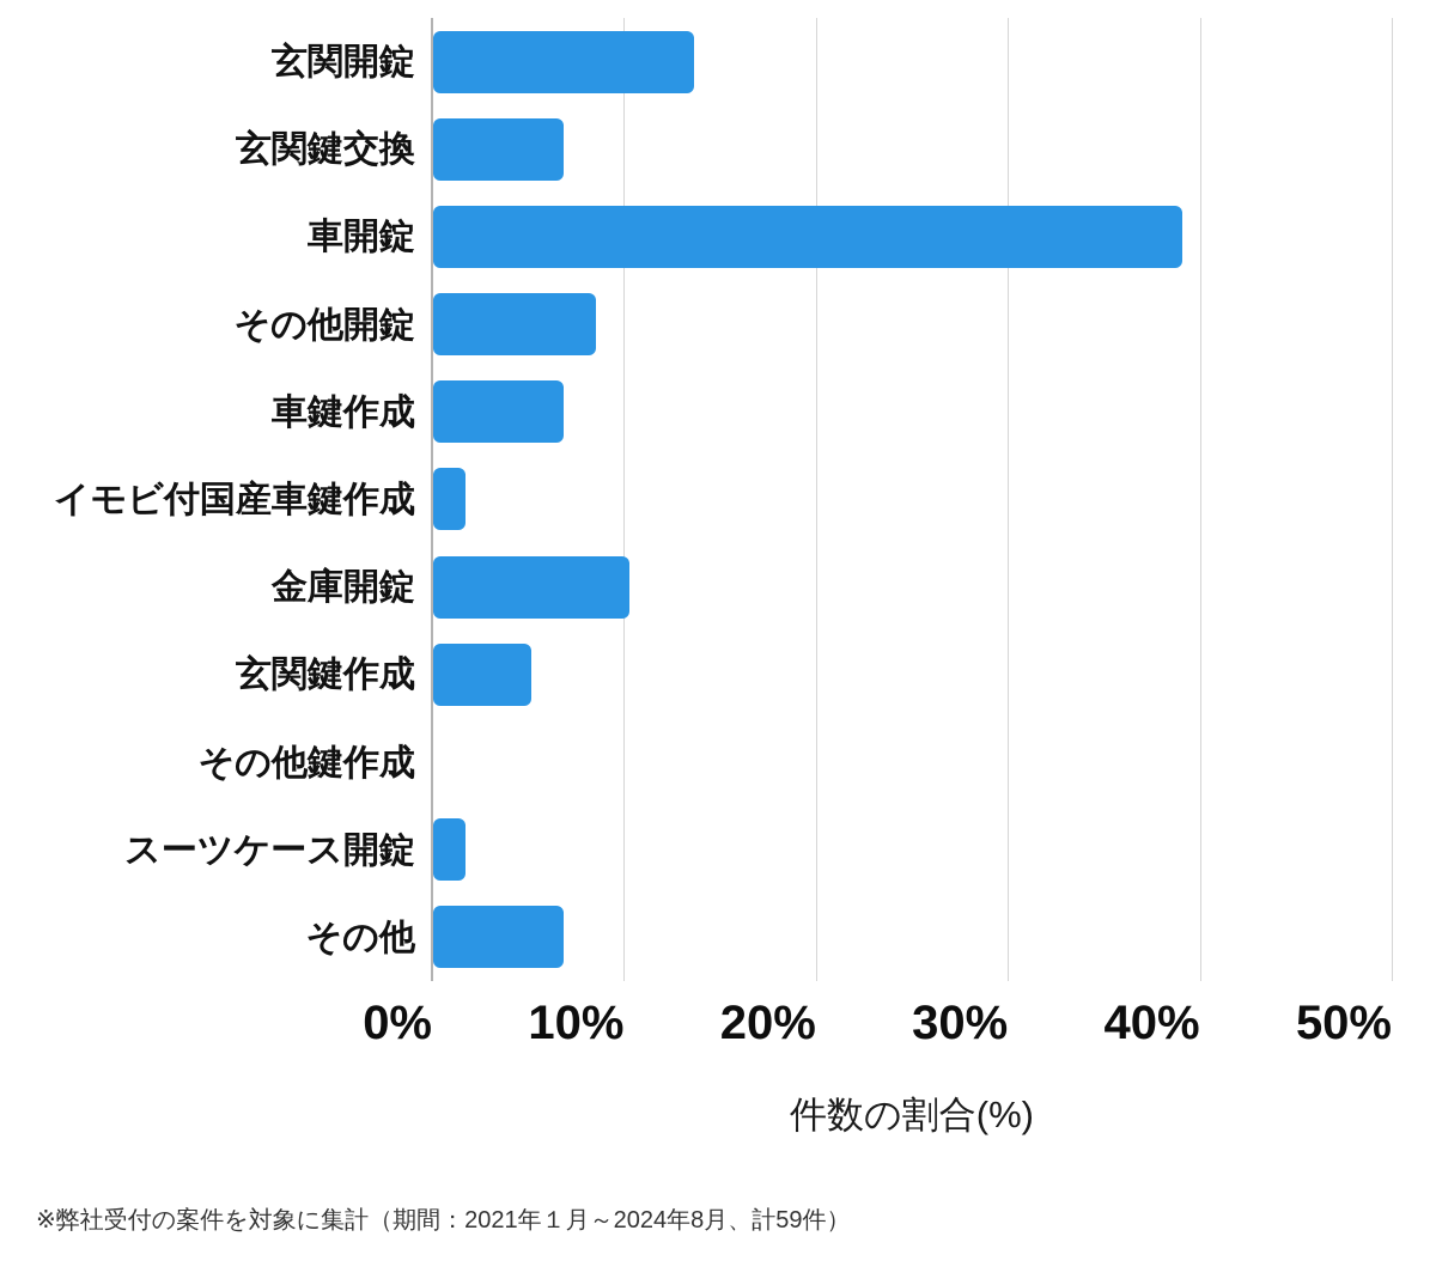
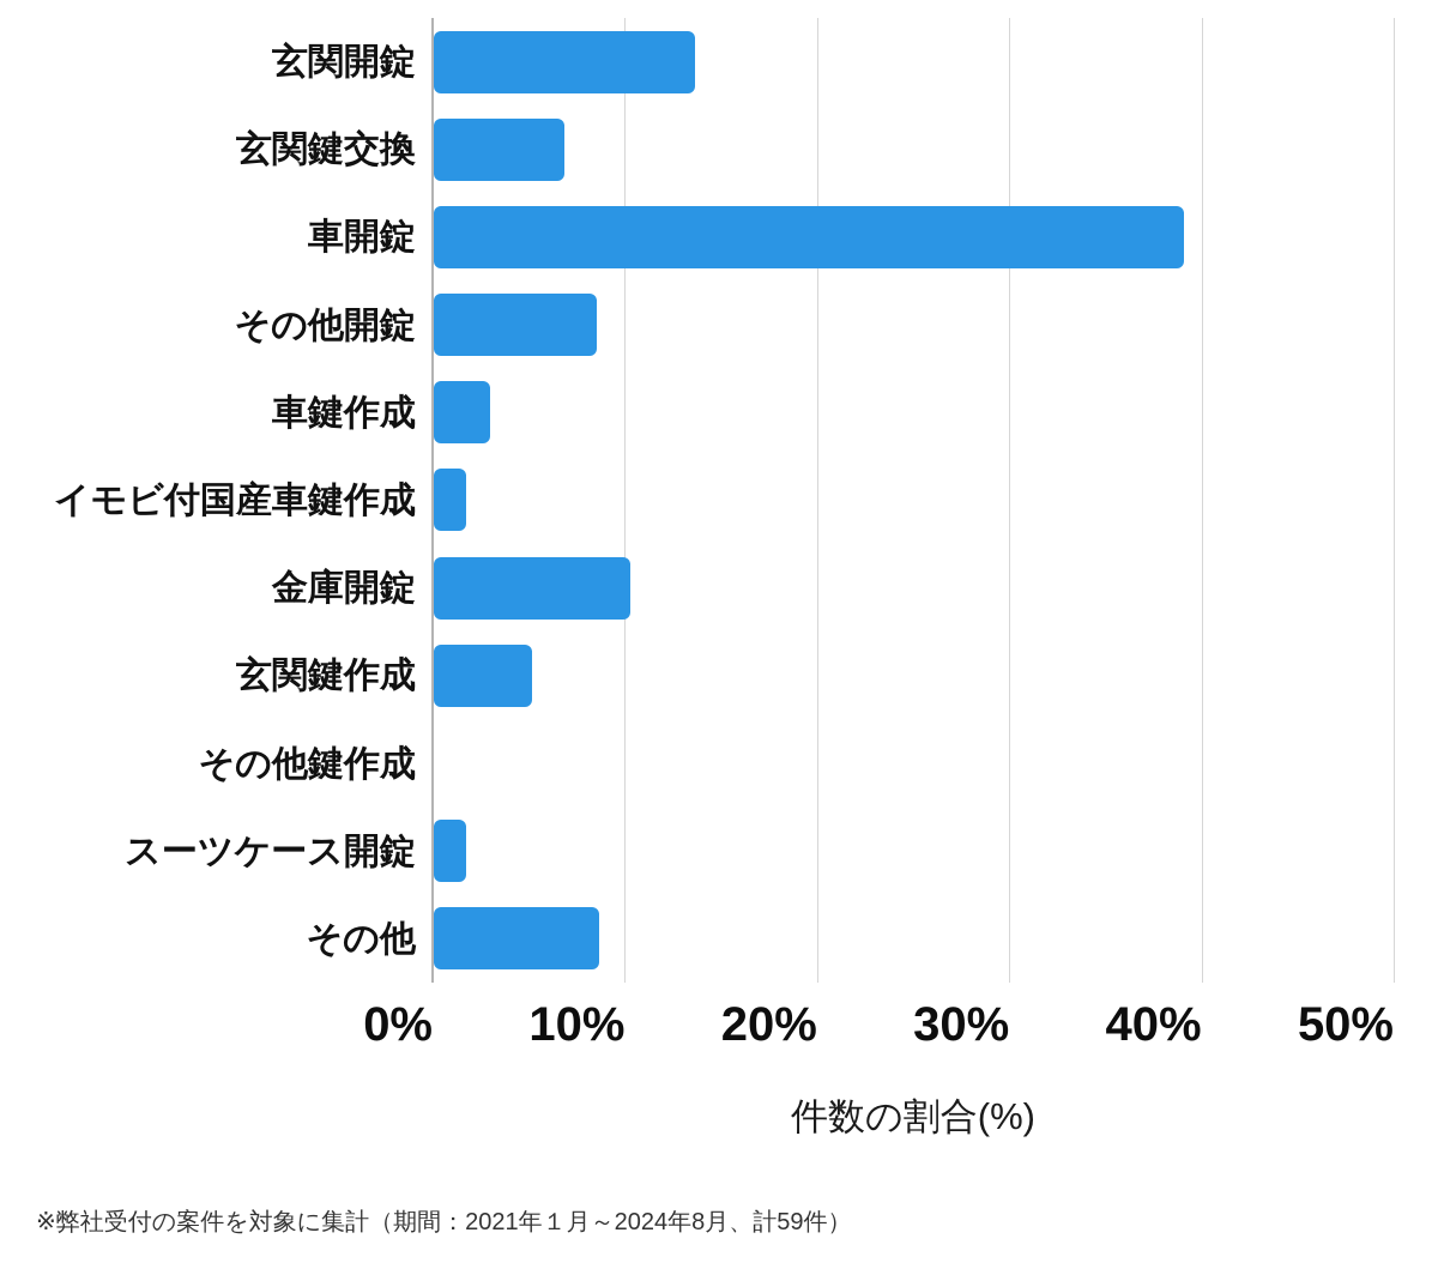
車鍵作成: 6.8% -> 2.9%
その他: 6.8% -> 8.6%
